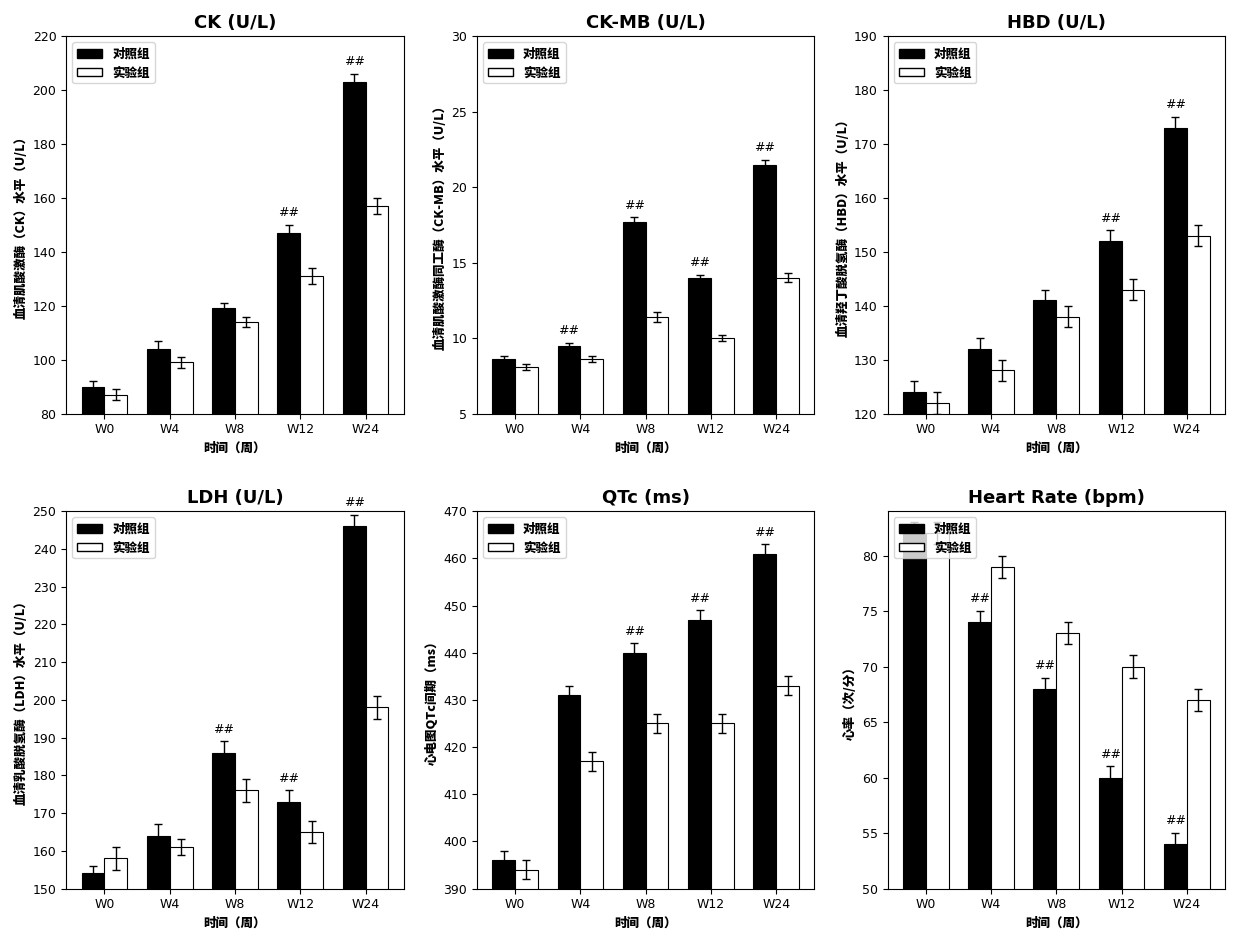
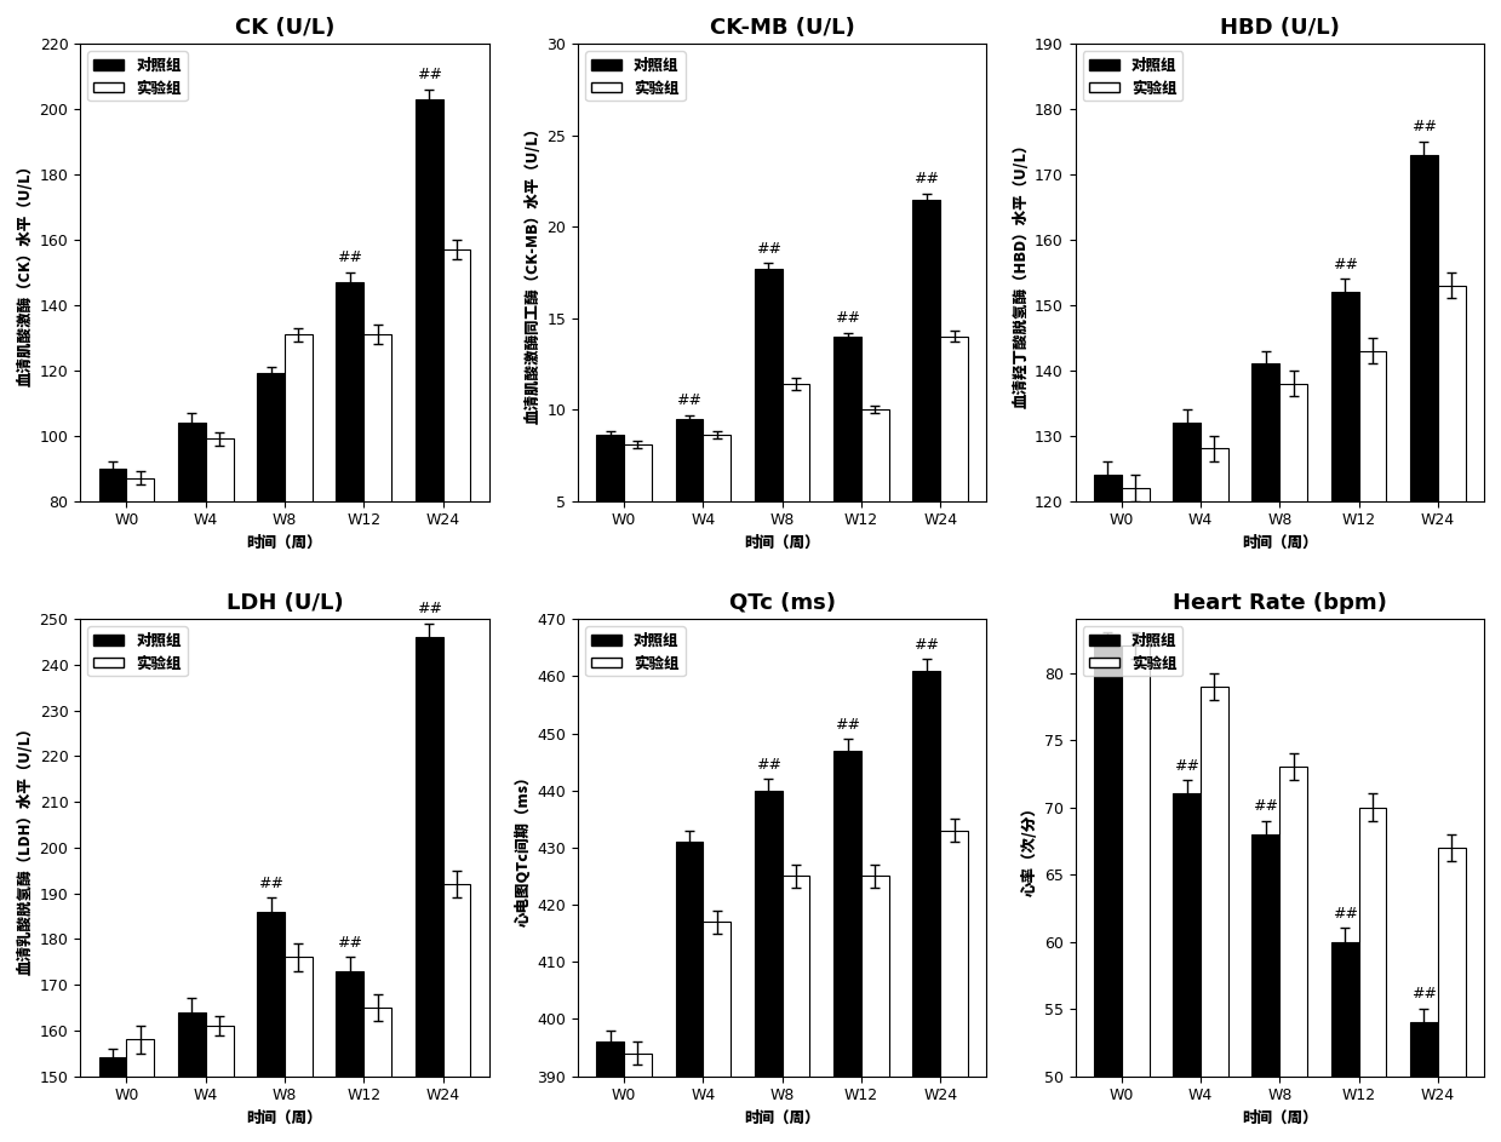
CK (U/L)/实验组/W8: 114 -> 131
LDH (U/L)/实验组/W24: 198 -> 192
Heart Rate (bpm)/对照组/W4: 74 -> 71
